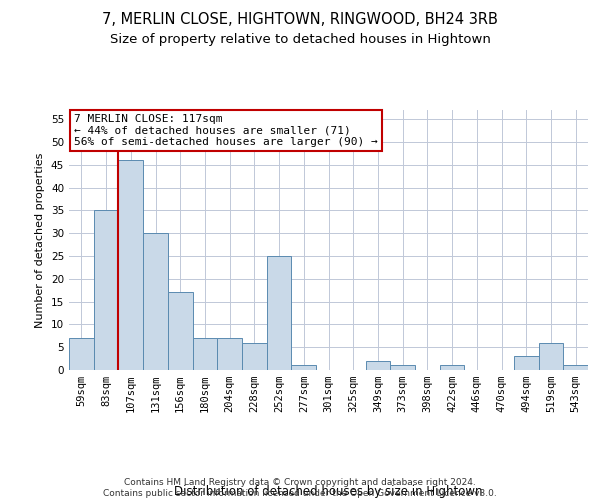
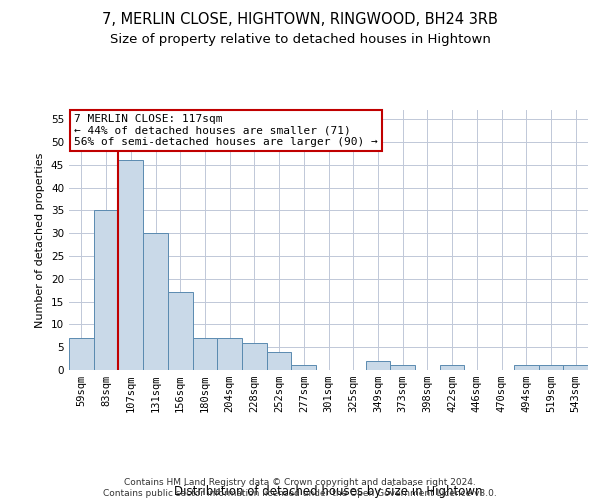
252sqm: 25 -> 4
494sqm: 3 -> 1
519sqm: 6 -> 1
